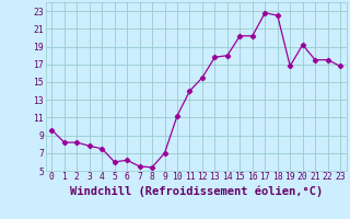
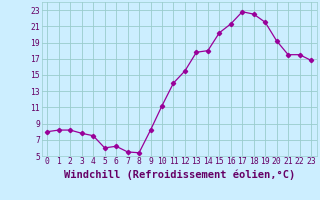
0: 9.6 -> 8.0
9: 7.0 -> 8.2
16: 20.2 -> 21.3
19: 16.8 -> 21.5
